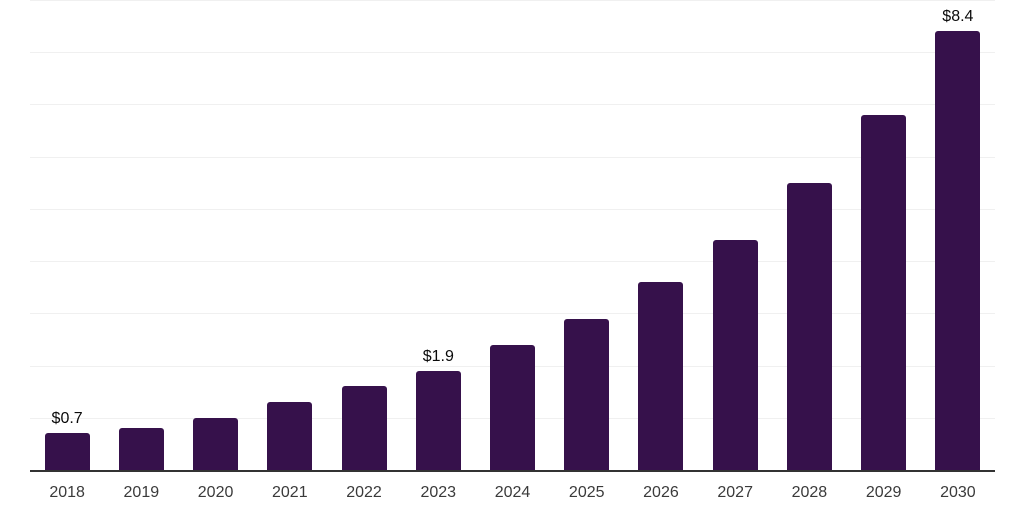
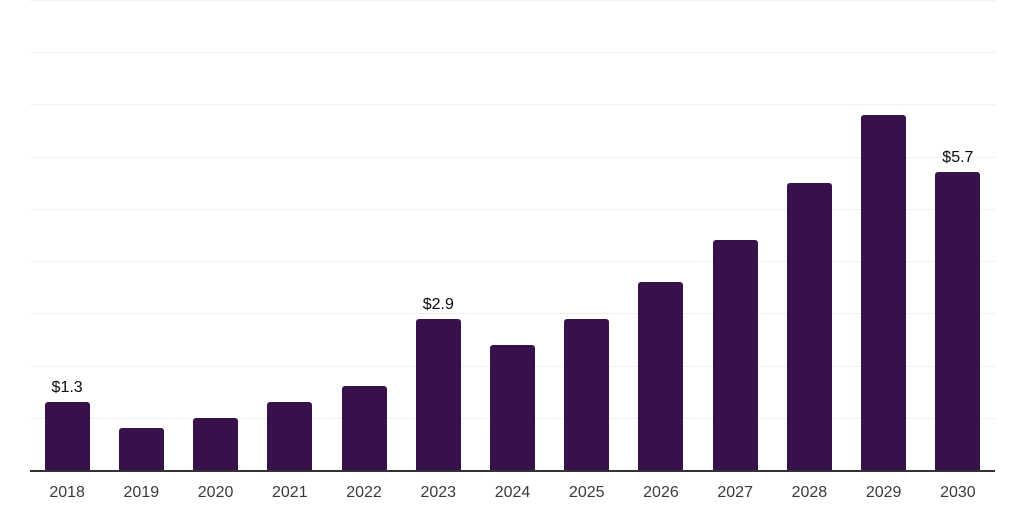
2018: $0.7 -> $1.3
2023: $1.9 -> $2.9
2030: $8.4 -> $5.7
